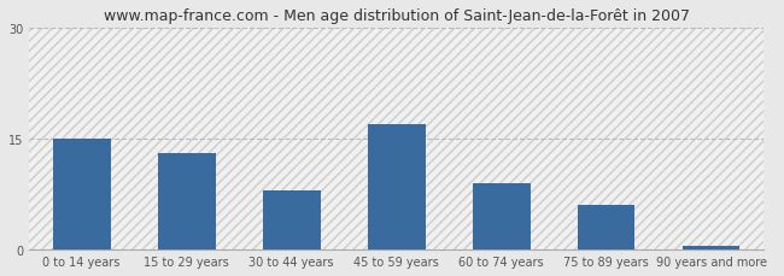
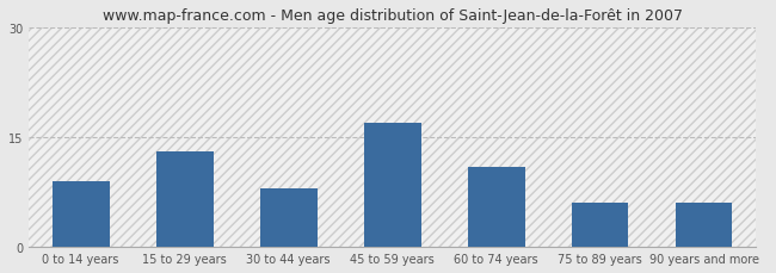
0 to 14 years: 15.0 -> 9.0
60 to 74 years: 9.0 -> 11.0
90 years and more: 0.5 -> 6.0
